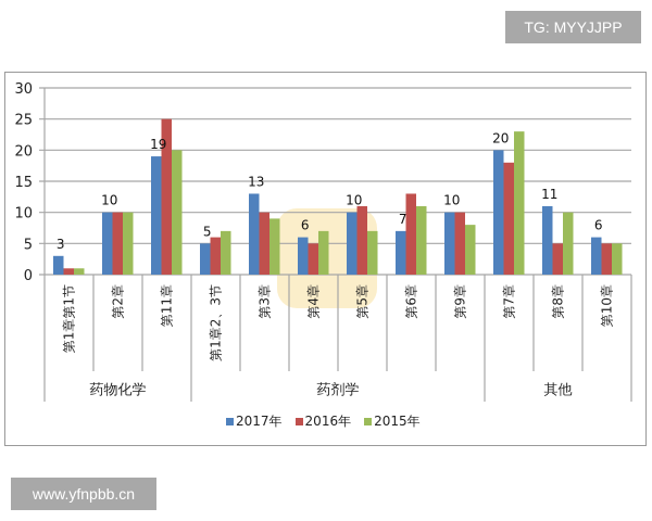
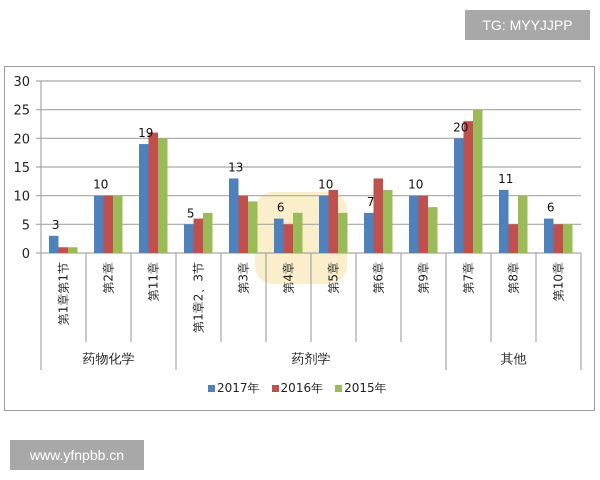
2016年/第11章: 25 -> 21
2016年/第7章: 18 -> 23
2015年/第7章: 23 -> 25
